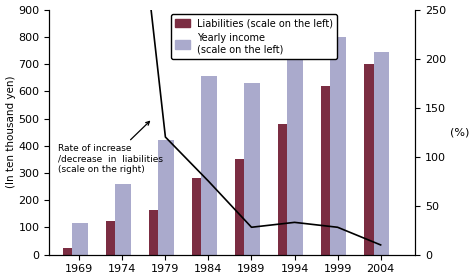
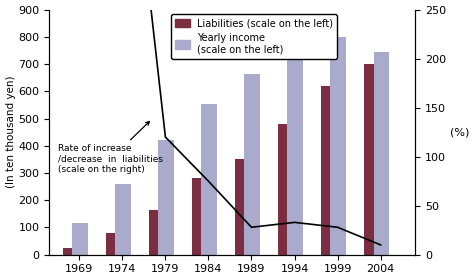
Liabilities (scale on the left)/1974: 125 -> 80
Yearly income (scale on the left)/1984: 655 -> 555
Yearly income (scale on the left)/1989: 630 -> 665
